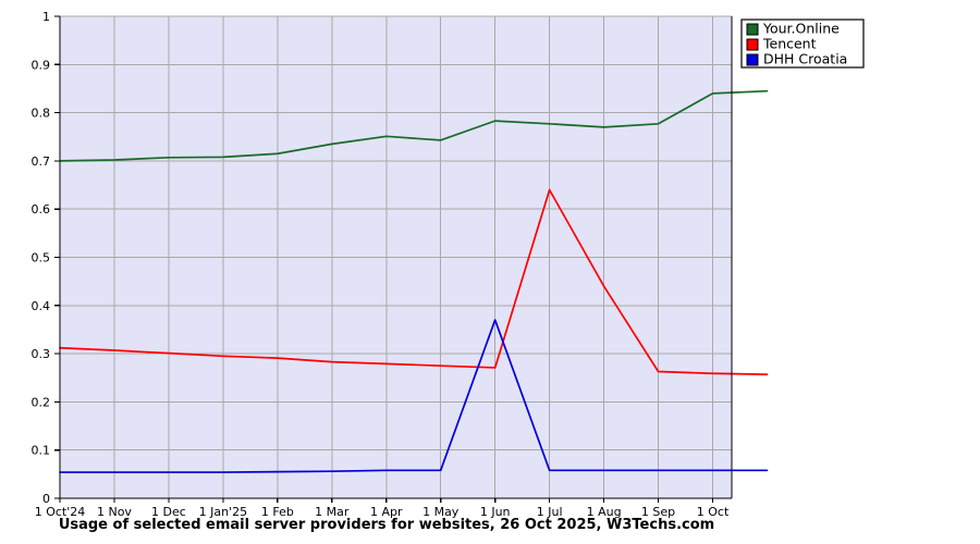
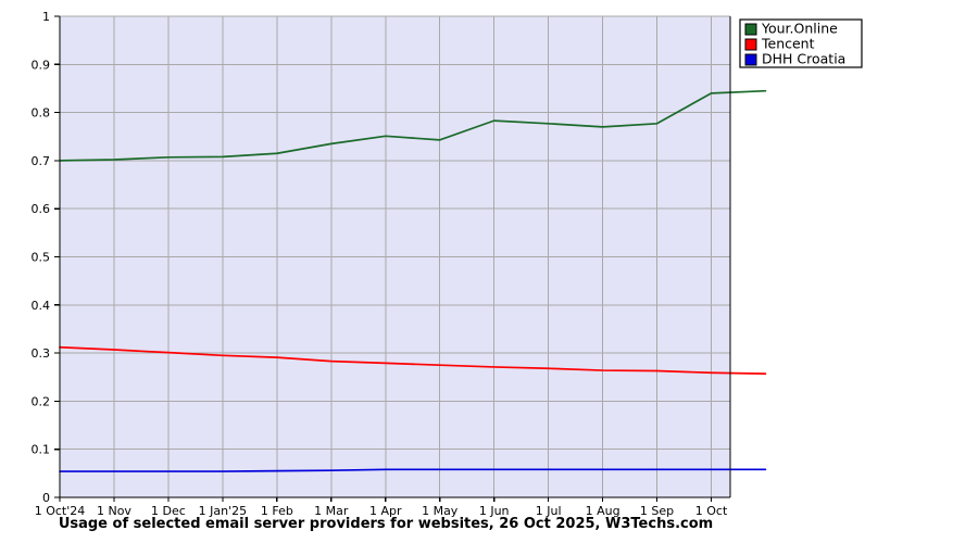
DHH Croatia/1 Jun: 0.37 -> 0.06
Tencent/1 Jul: 0.64 -> 0.27
Tencent/1 Aug: 0.44 -> 0.26
